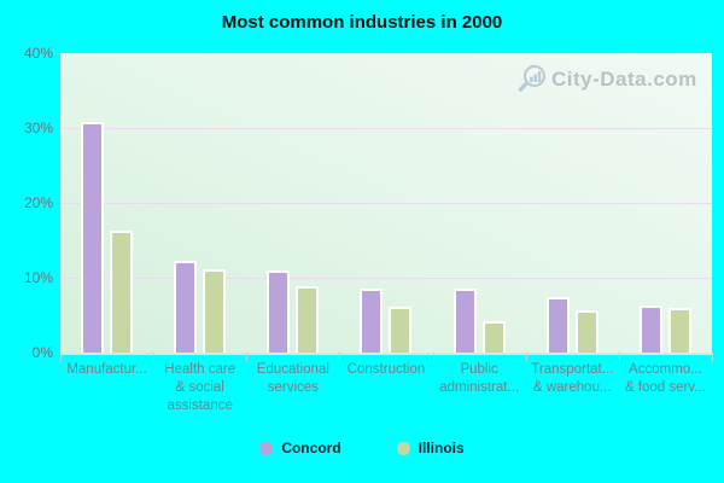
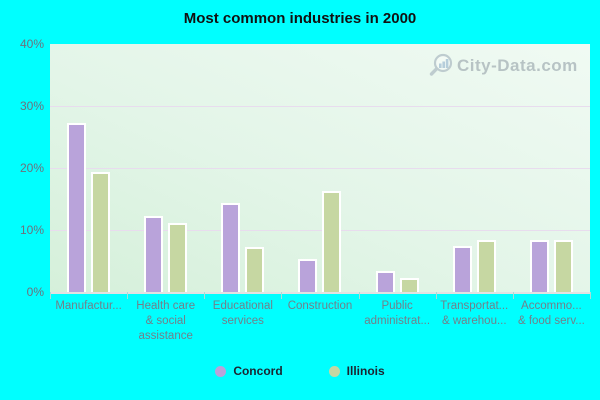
Concord/Manufactur...: 30% -> 27%
Illinois/Manufactur...: 16% -> 19%
Concord/Educational services: 11% -> 14%
Illinois/Educational services: 9% -> 7%
Concord/Construction: 8% -> 5%
Illinois/Construction: 6% -> 16%
Concord/Public administrat...: 8% -> 3%
Illinois/Public administrat...: 4% -> 2%
Illinois/Transportat... & warehou...: 5% -> 8%
Concord/Accommo... & food serv...: 6% -> 8%
Illinois/Accommo... & food serv...: 6% -> 8%
